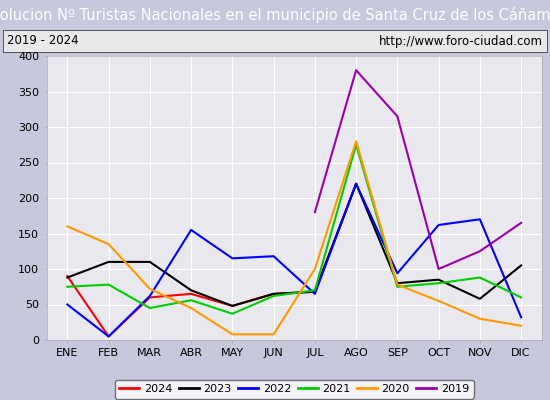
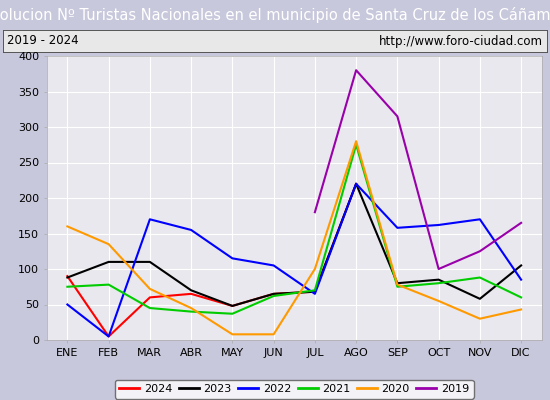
2022/MAR: 62 -> 170
2021/ABR: 56 -> 40
2022/JUN: 118 -> 105
2022/SEP: 94 -> 158
2022/DIC: 32 -> 85
2020/DIC: 20 -> 43
